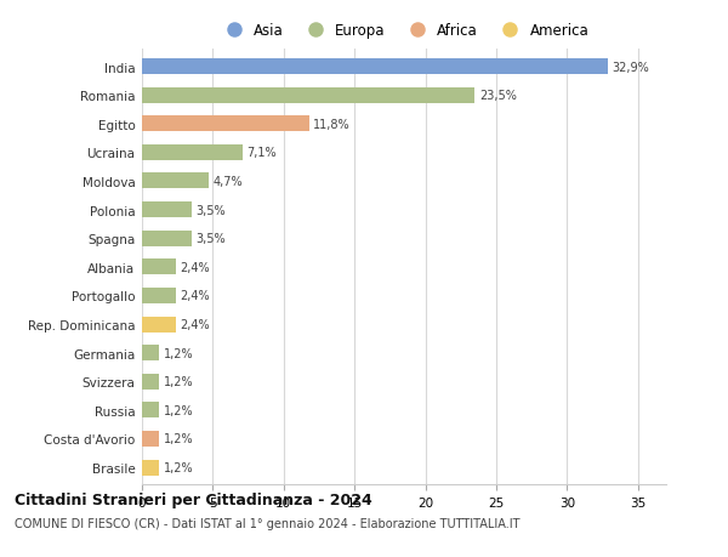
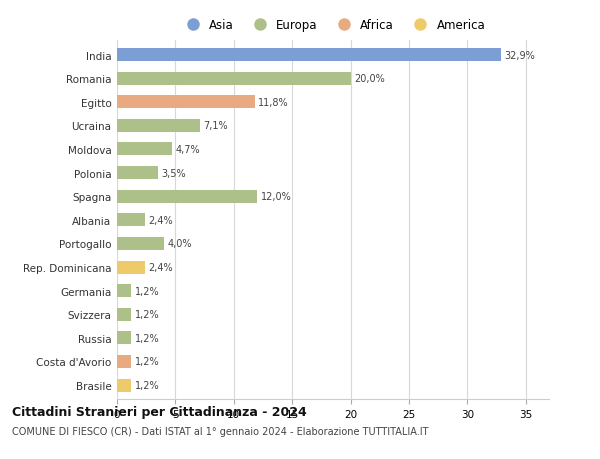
Romania: 23,5% -> 20,0%
Spagna: 3,5% -> 12,0%
Portogallo: 2,4% -> 4,0%
